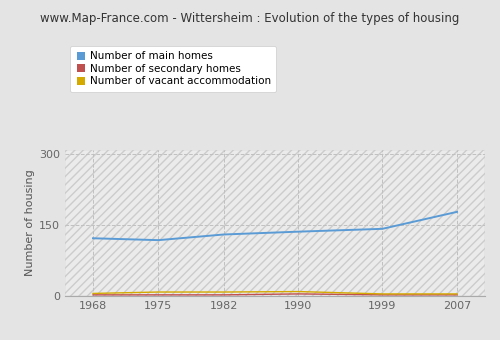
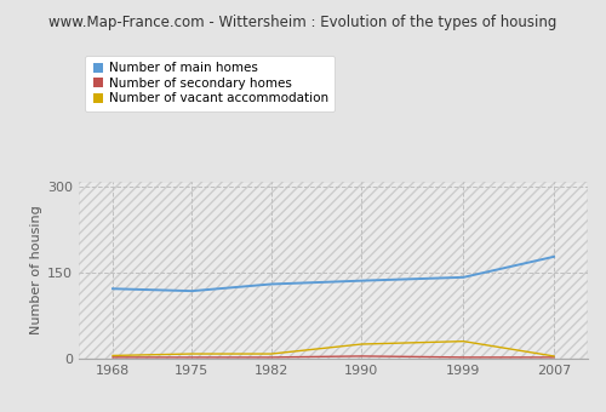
Number of vacant accommodation/1990: 9 -> 25
Number of vacant accommodation/1999: 4 -> 30
